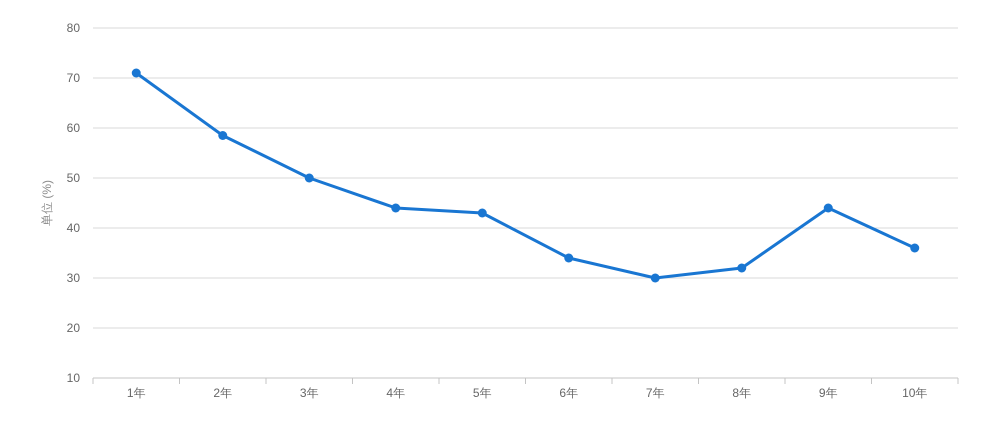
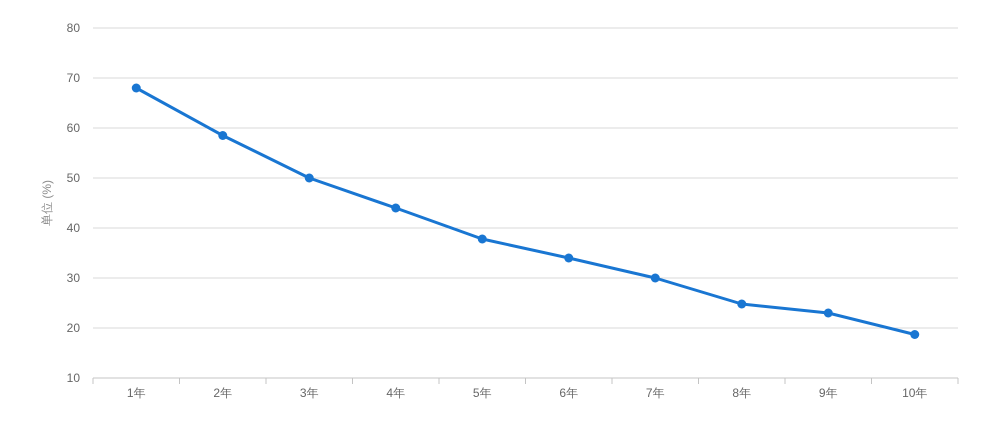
1年: 71 -> 68
5年: 43 -> 38
8年: 32 -> 25
9年: 44 -> 23
10年: 36 -> 19
